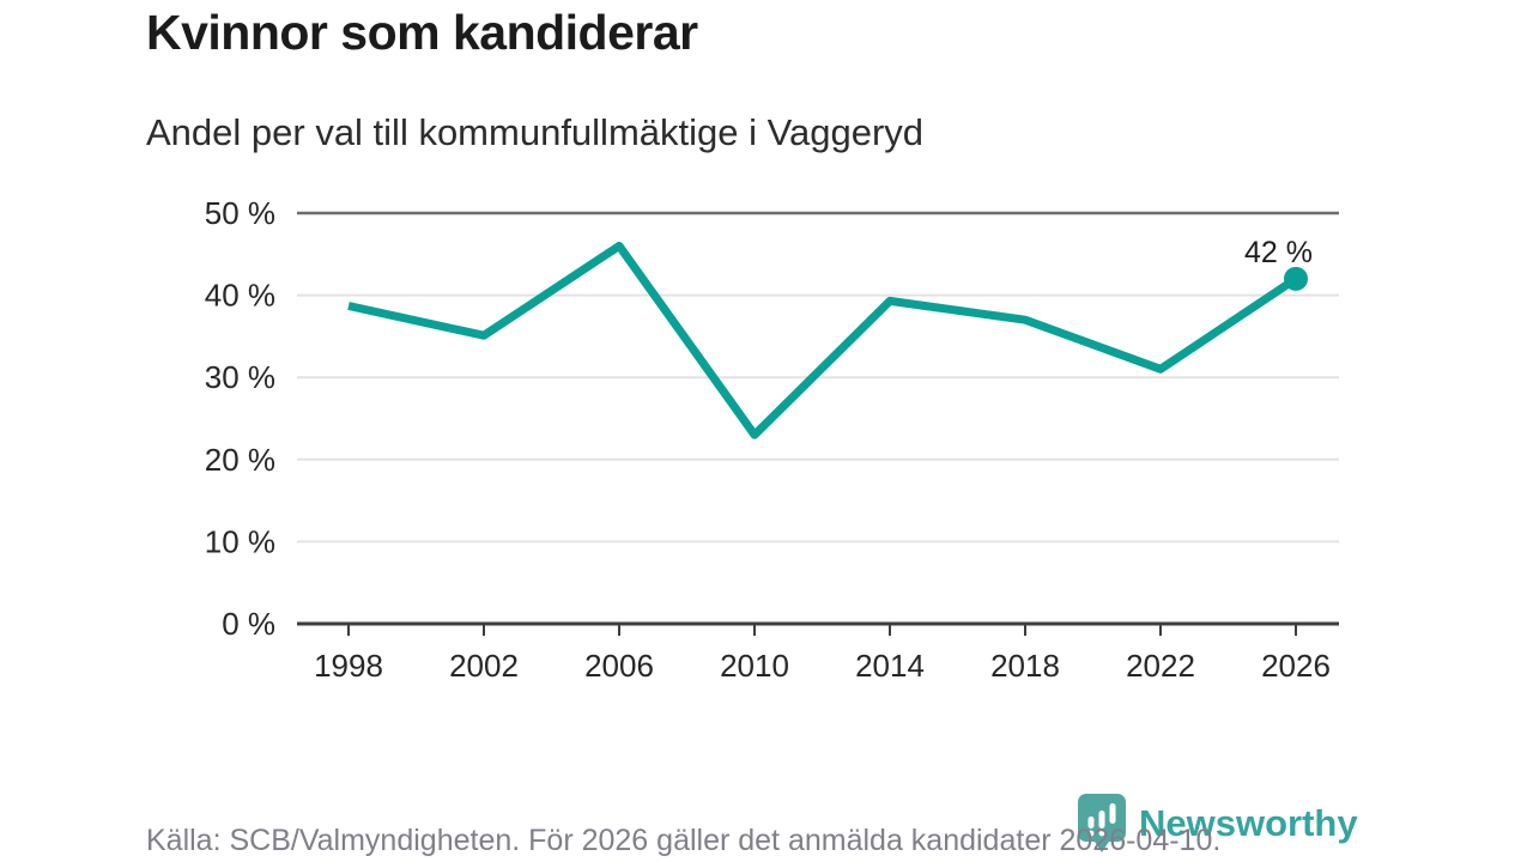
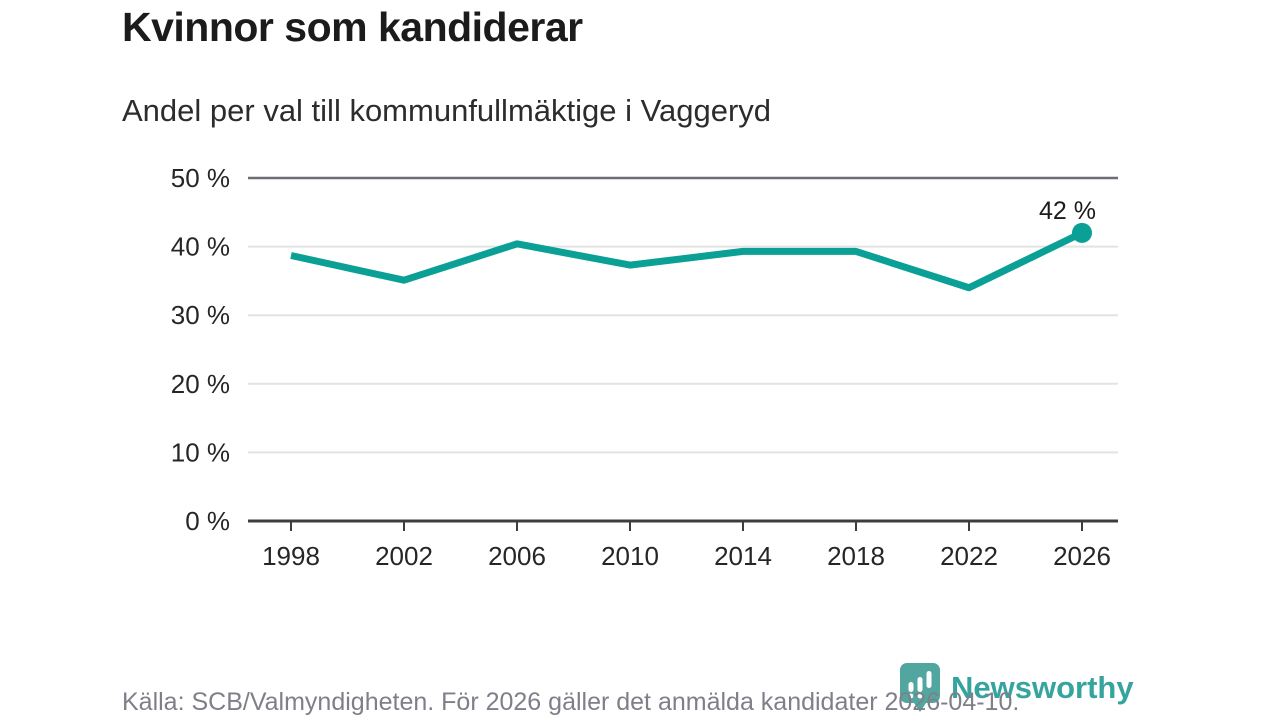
2006: 46% -> 40%
2010: 23% -> 37%
2018: 37% -> 39%
2022: 31% -> 34%
